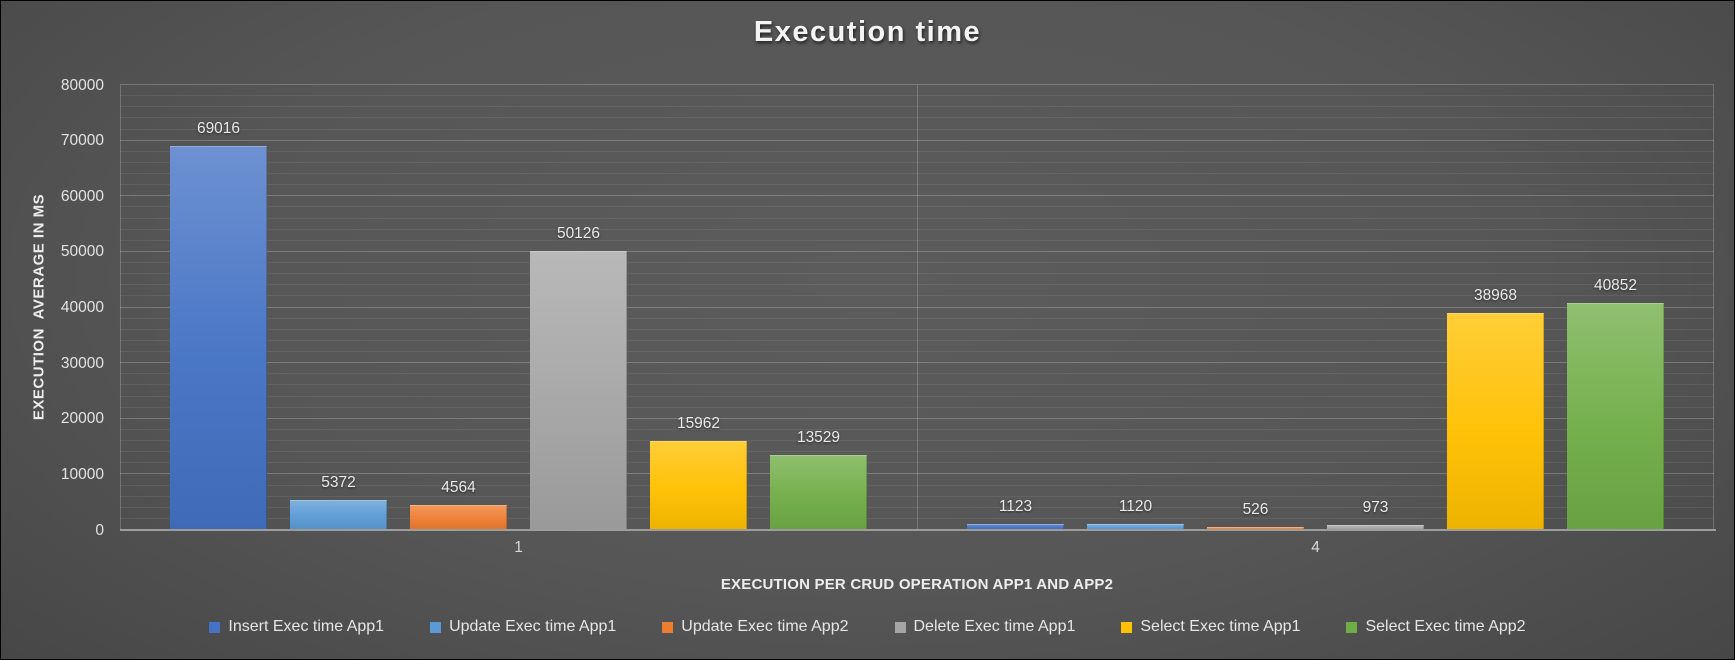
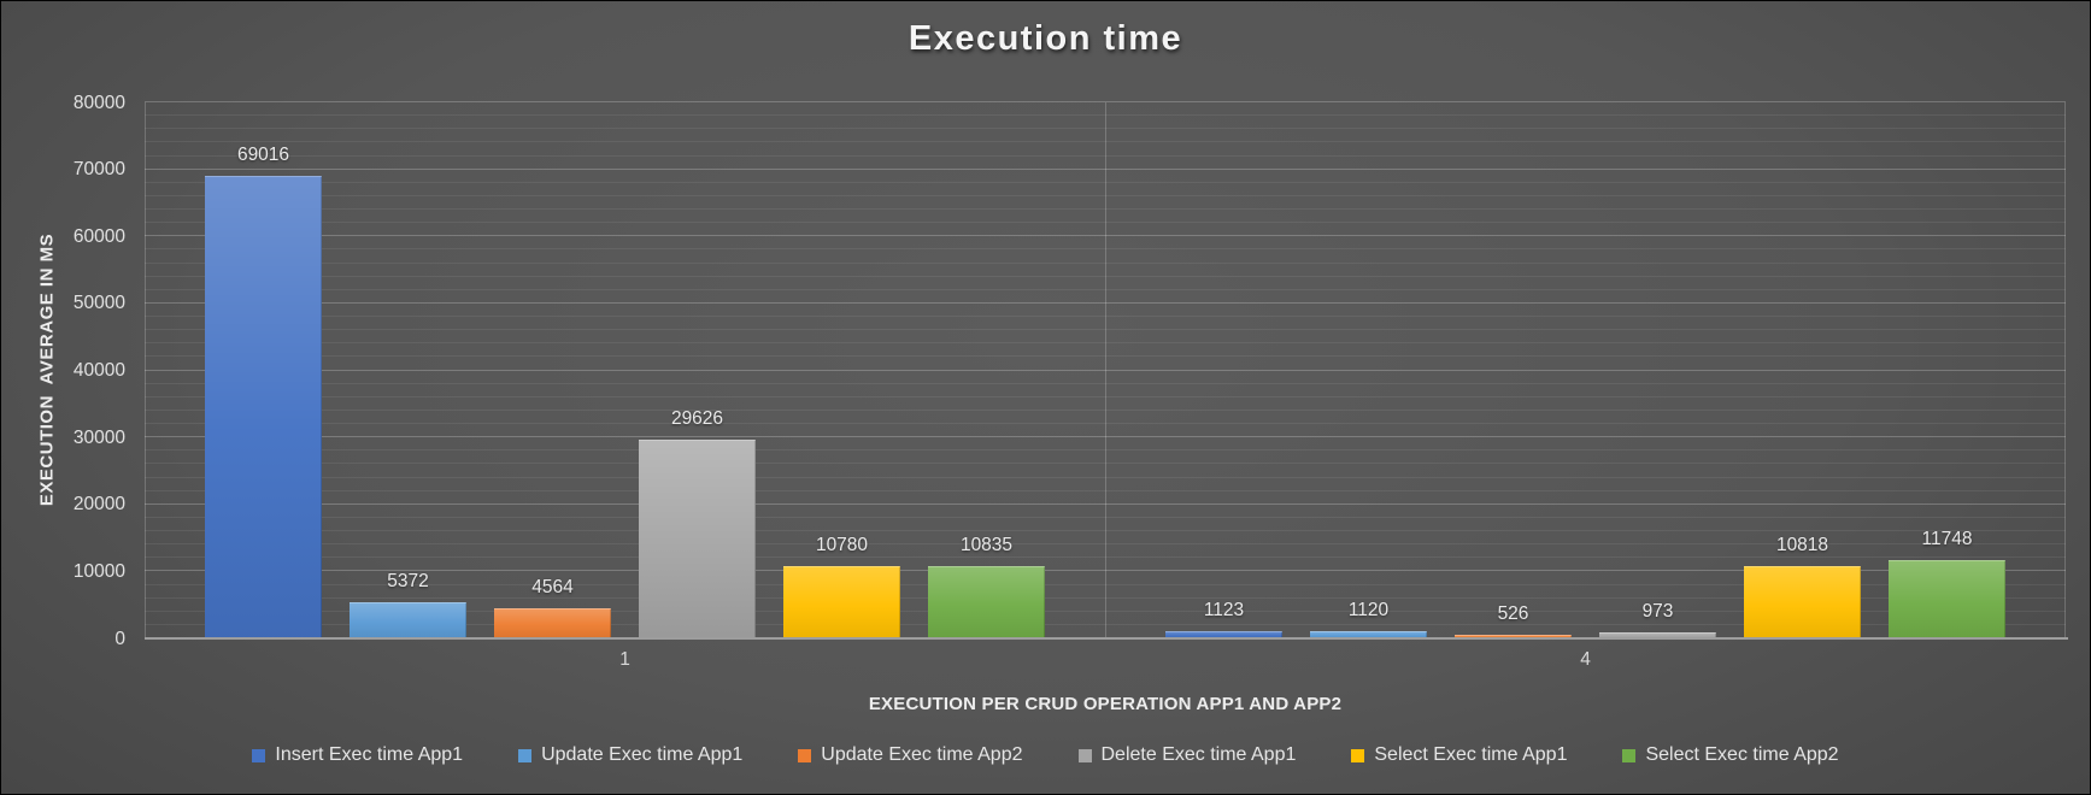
Delete Exec time App1/1: 50126 -> 29626
Select Exec time App1/1: 15962 -> 10780
Select Exec time App2/1: 13529 -> 10835
Select Exec time App1/4: 38968 -> 10818
Select Exec time App2/4: 40852 -> 11748
